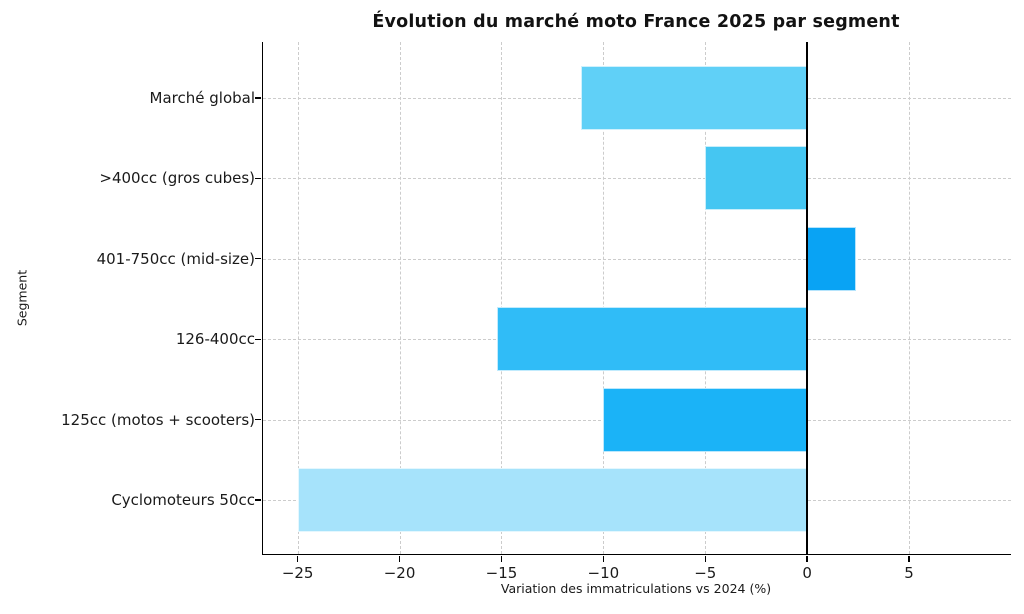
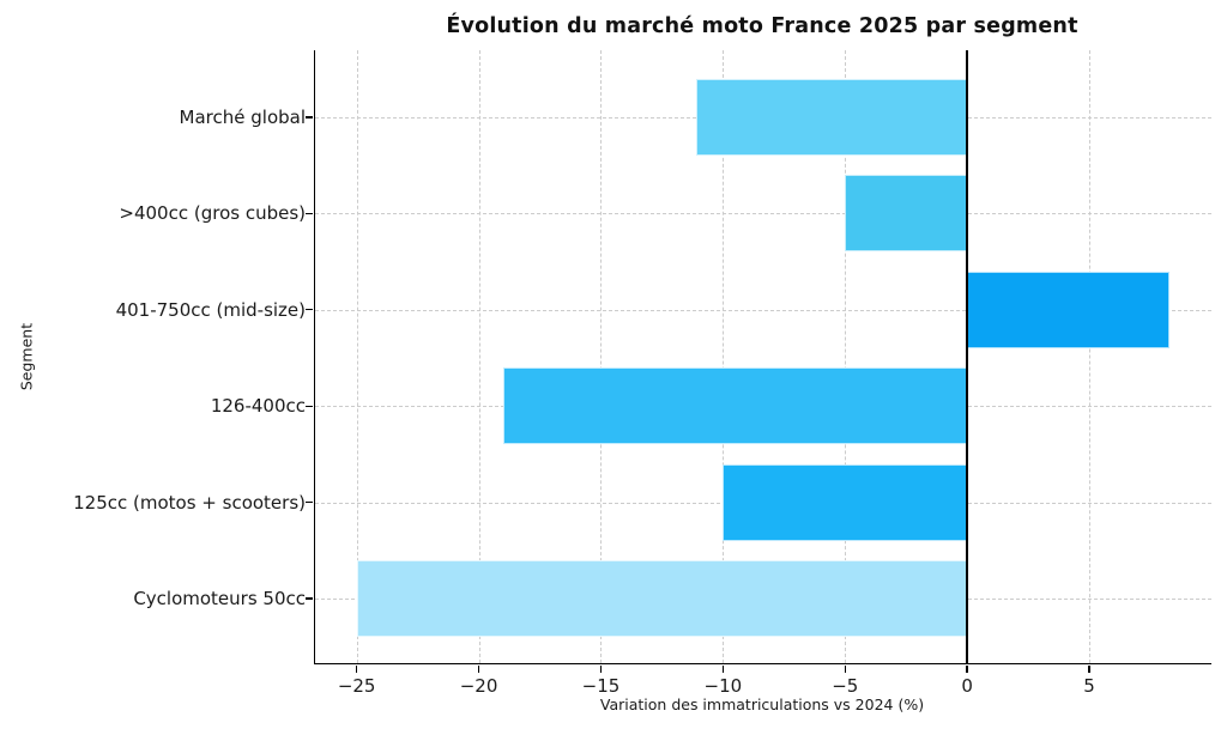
401-750cc (mid-size): 2.4 -> 8.3
126-400cc: -15.2 -> -19.0
